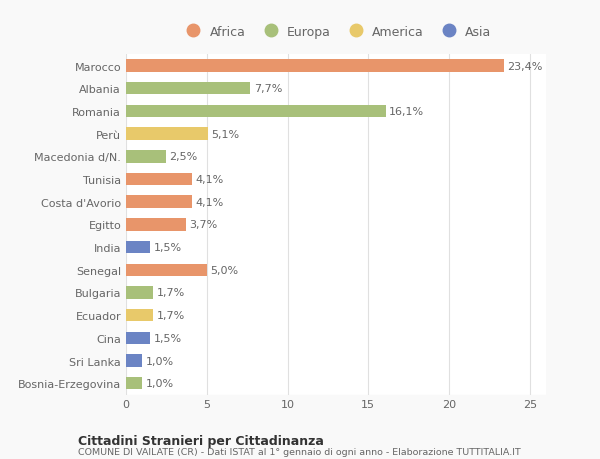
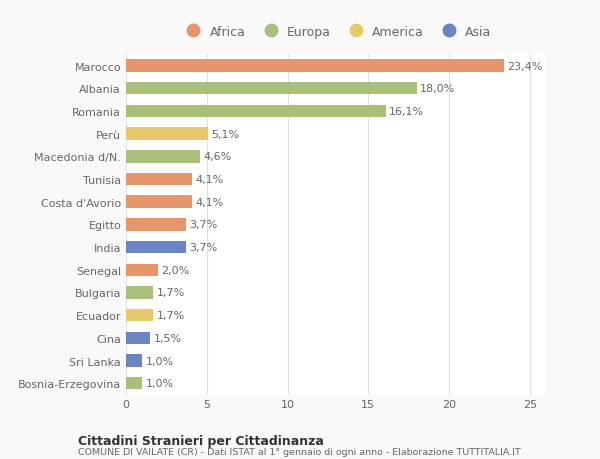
Albania: 7,7% -> 18,0%
Macedonia d/N.: 2,5% -> 4,6%
India: 1,5% -> 3,7%
Senegal: 5,0% -> 2,0%
